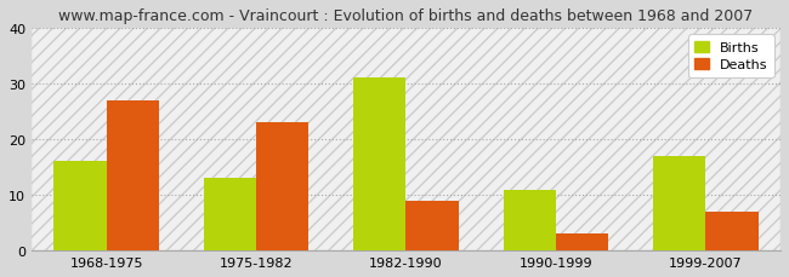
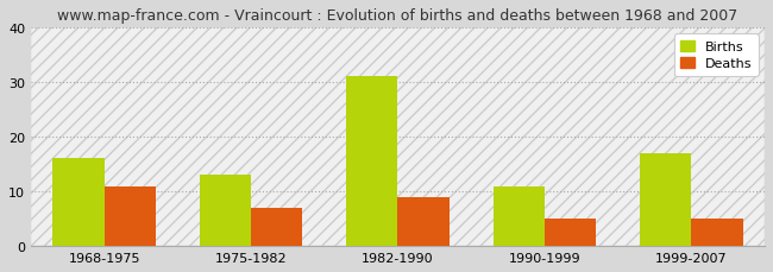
Deaths/1968-1975: 27 -> 11
Deaths/1975-1982: 23 -> 7
Deaths/1990-1999: 3 -> 5
Deaths/1999-2007: 7 -> 5
